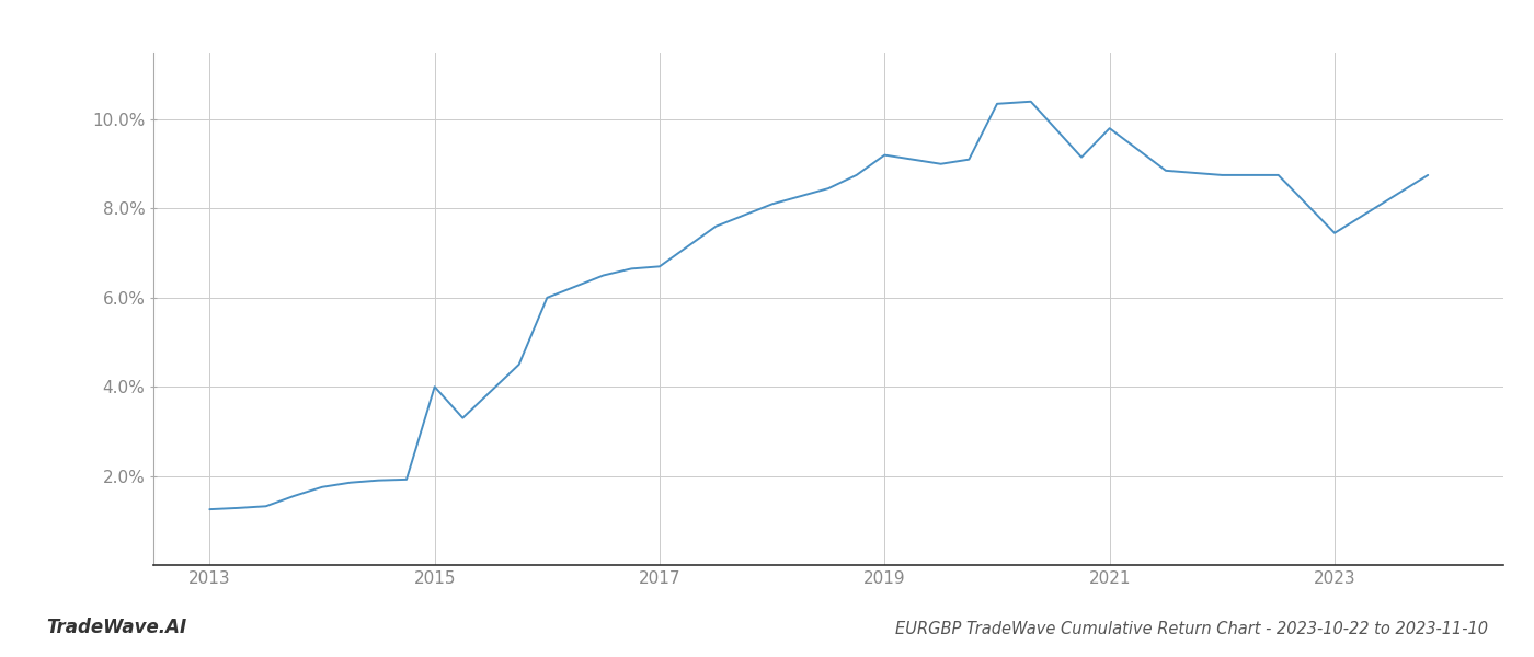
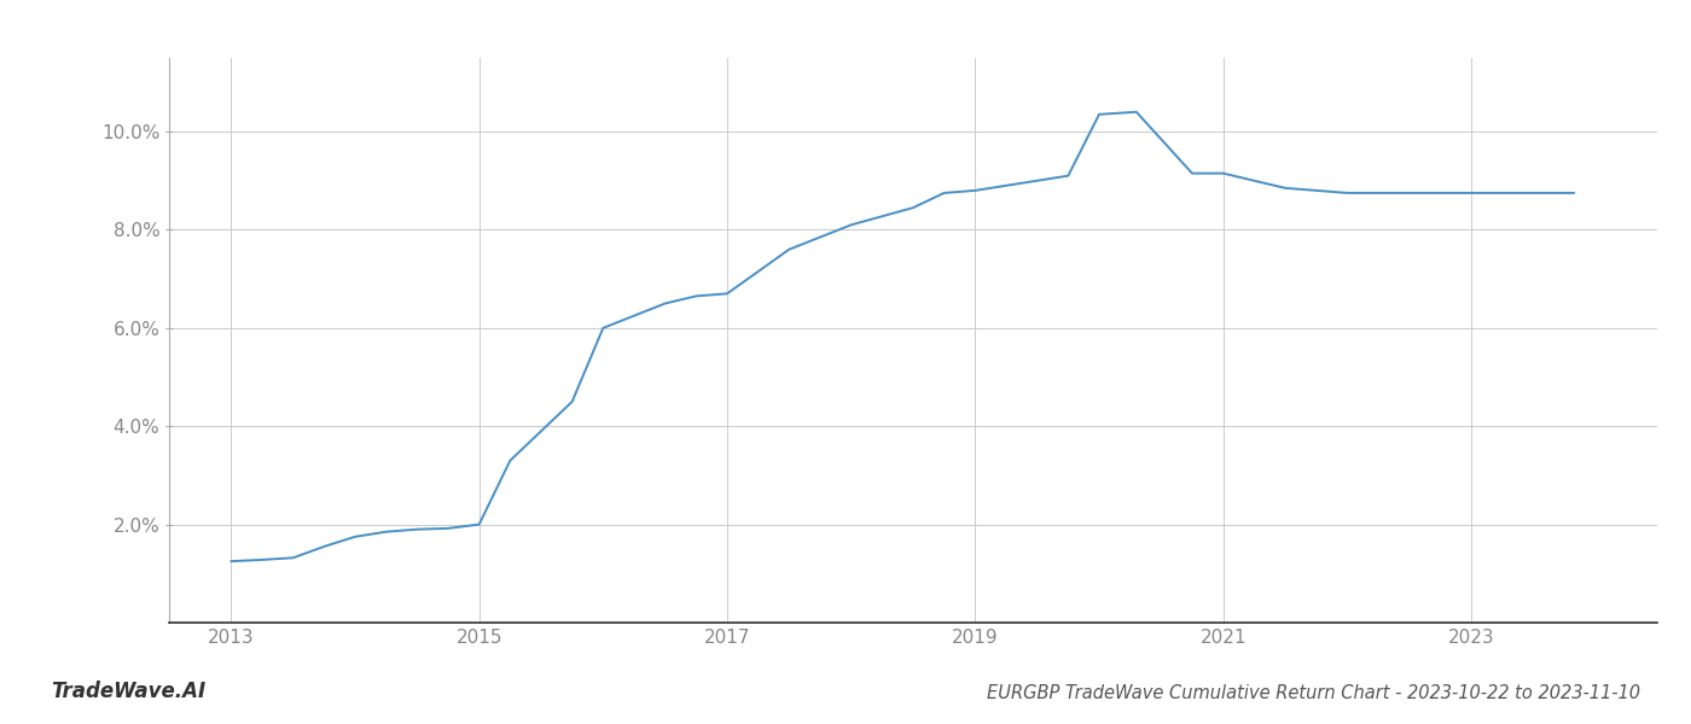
2015: 4.00% -> 2.00%
2019: 9.20% -> 8.80%
2021: 9.80% -> 9.15%
2023: 7.45% -> 8.75%
